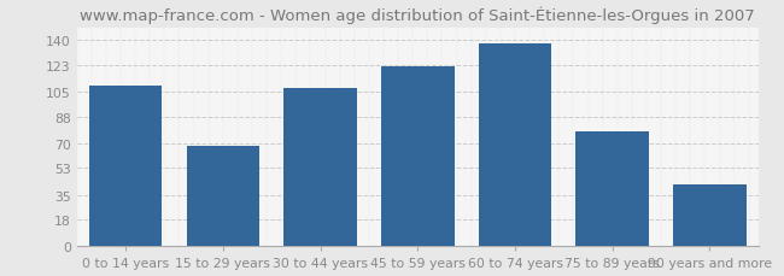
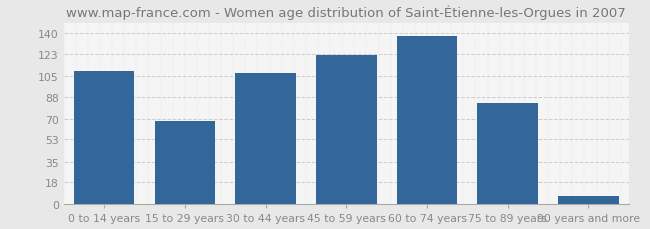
75 to 89 years: 78 -> 83
90 years and more: 42 -> 7
